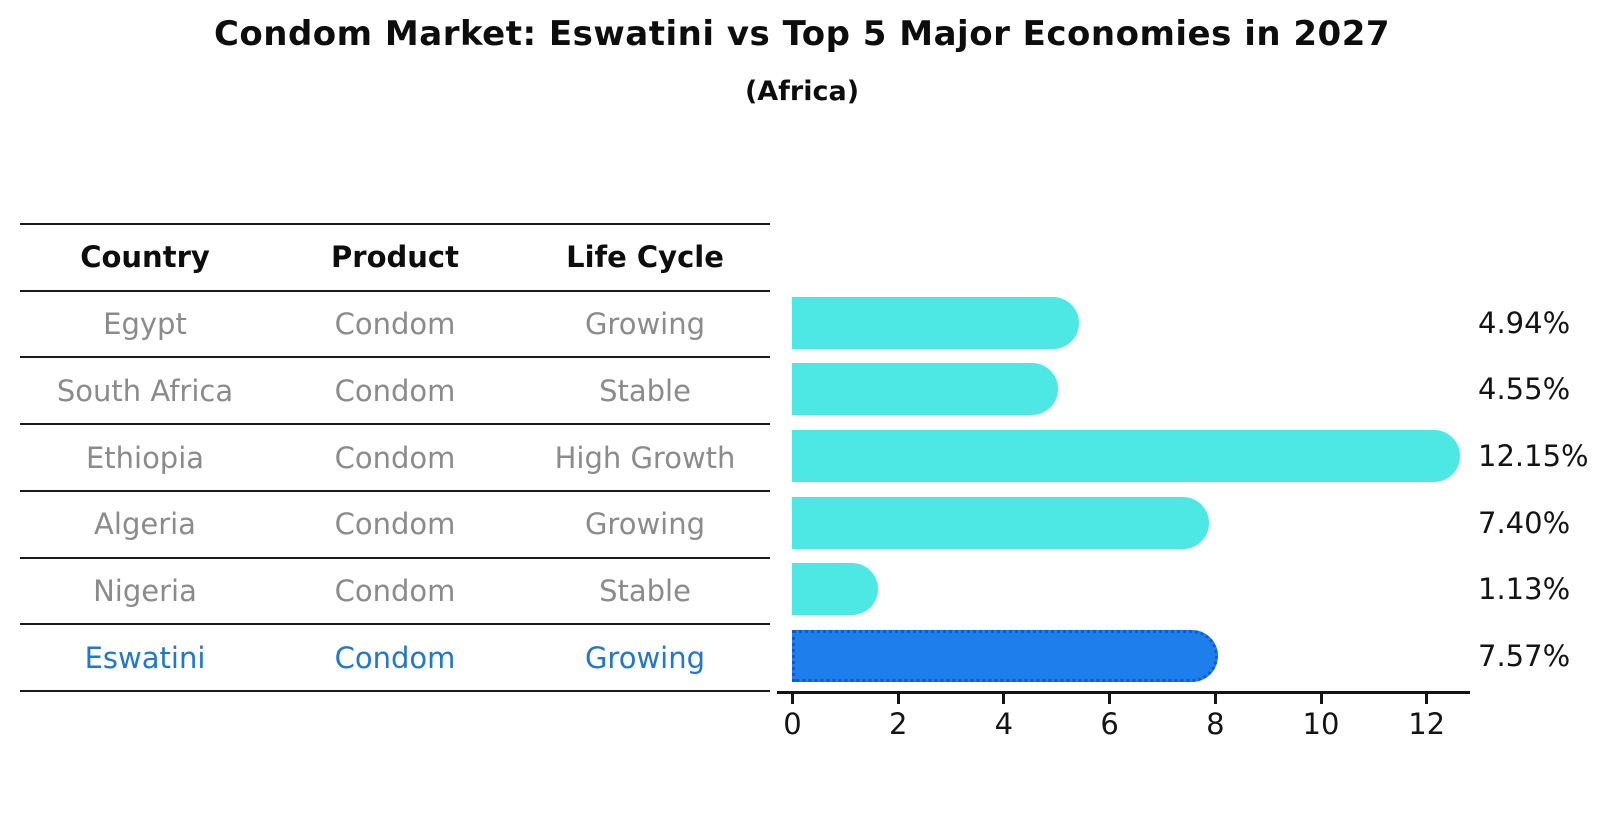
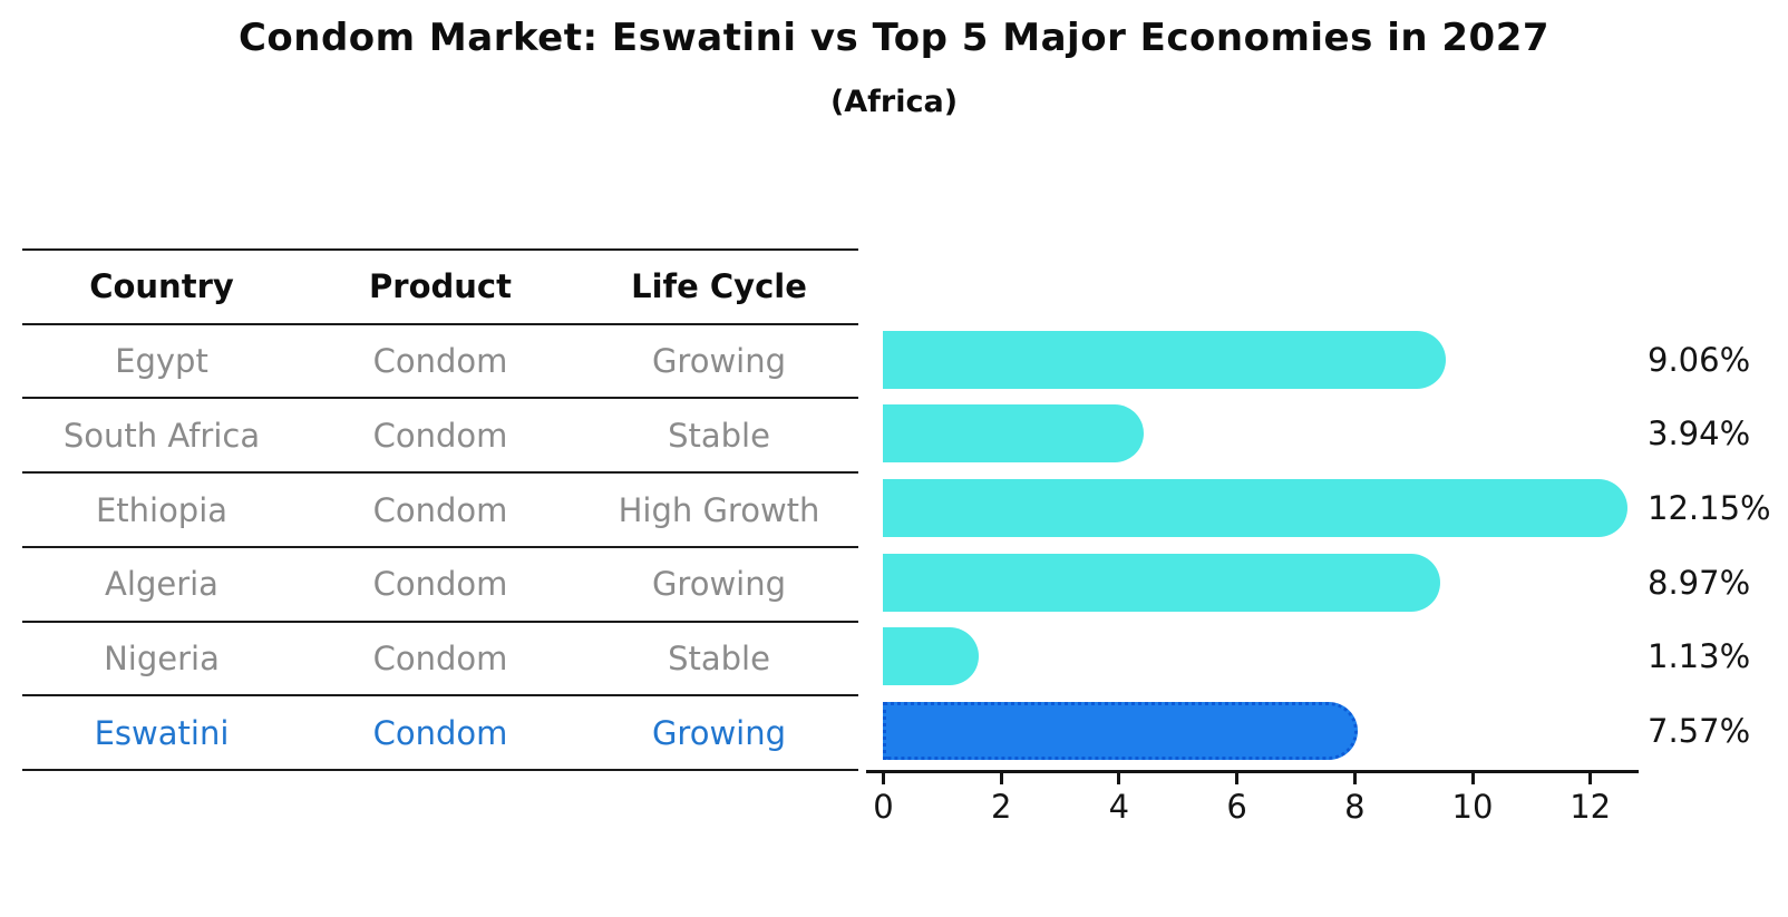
Egypt: 4.94% -> 9.06%
South Africa: 4.55% -> 3.94%
Algeria: 7.40% -> 8.97%
